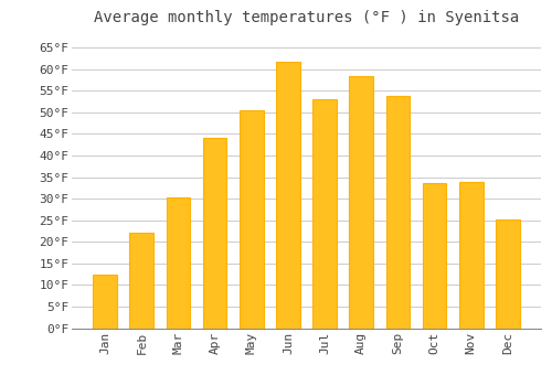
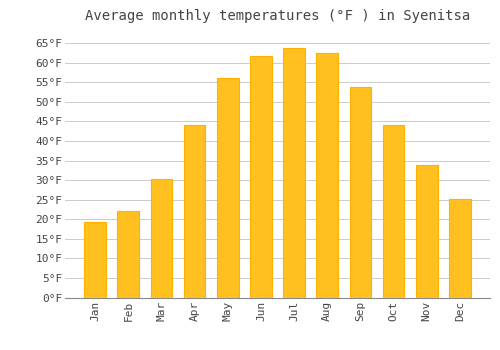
Jan: 12.5°F -> 19.4°F
May: 50.5°F -> 56.1°F
Jul: 53.0°F -> 63.9°F
Aug: 58.5°F -> 62.4°F
Oct: 33.5°F -> 44.1°F
